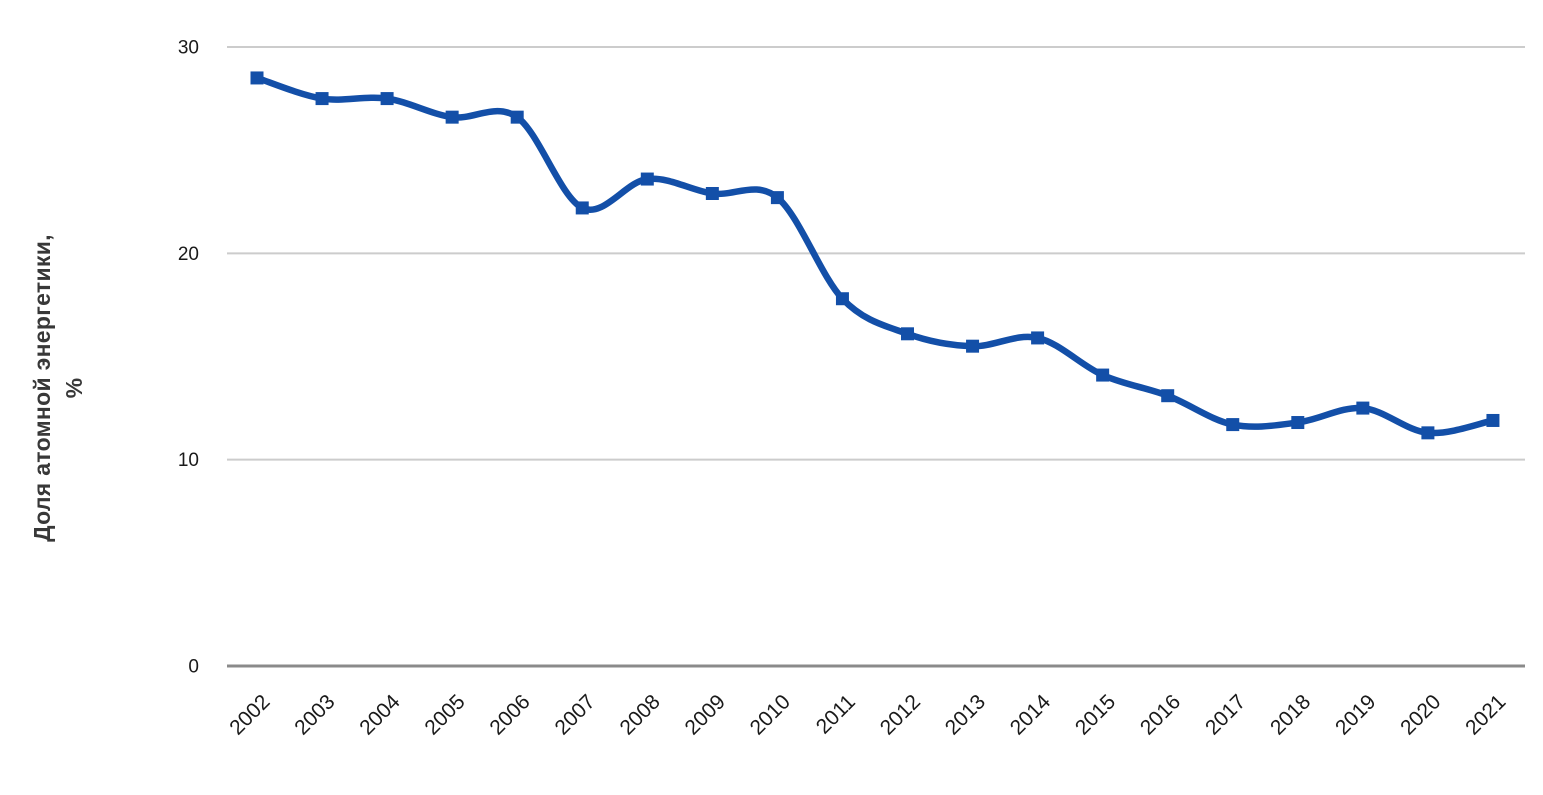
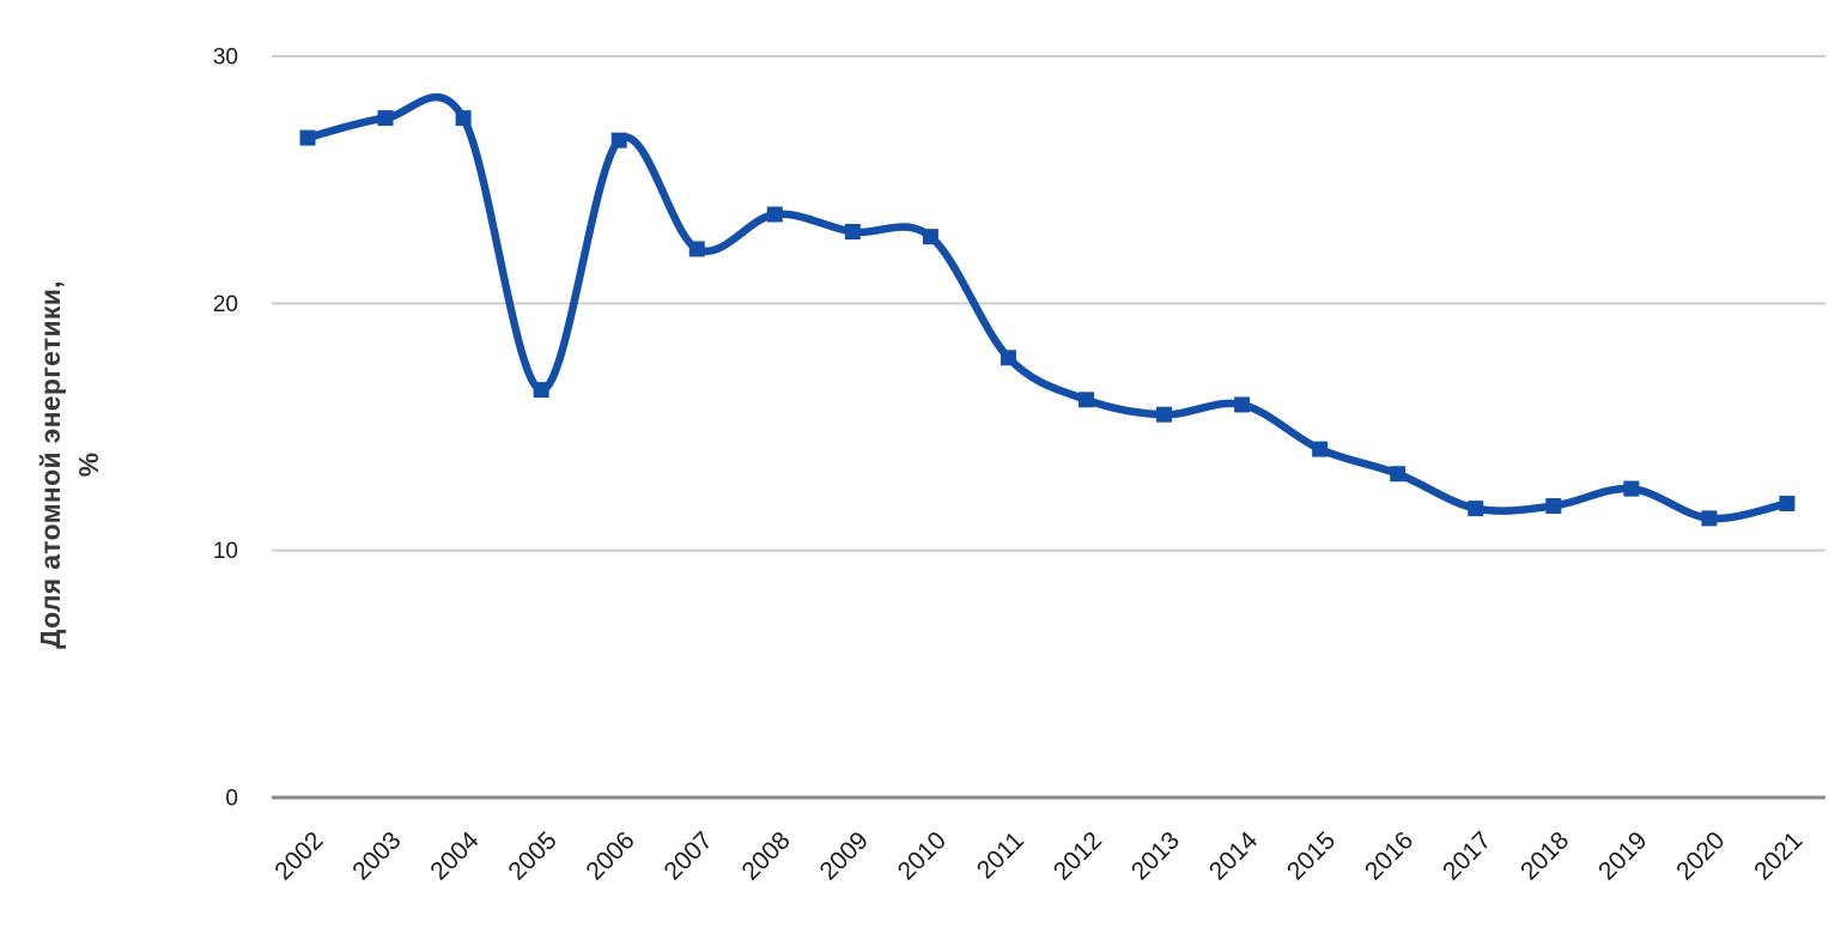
2002: 28.5 -> 26.7
2005: 26.6 -> 16.5
